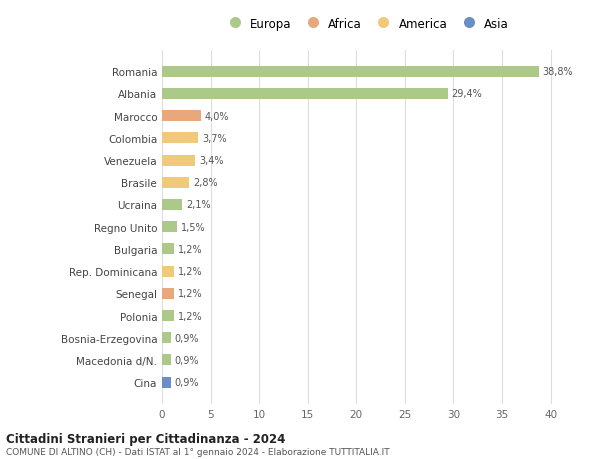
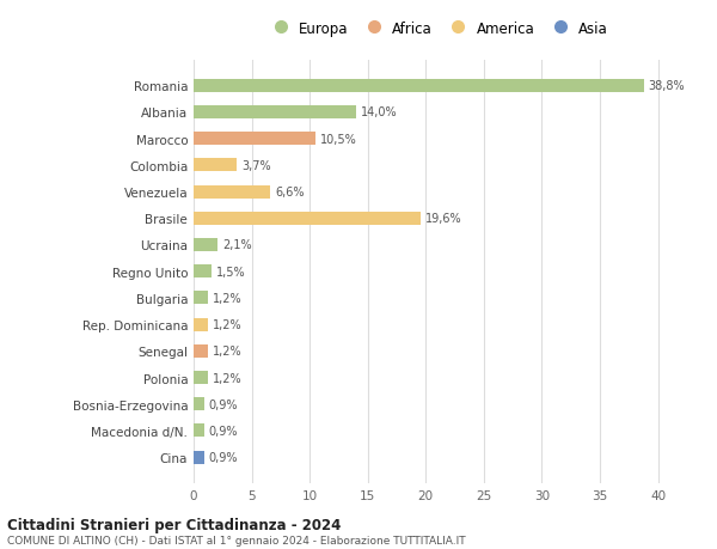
Albania: 29,4% -> 14,0%
Marocco: 4,0% -> 10,5%
Venezuela: 3,4% -> 6,6%
Brasile: 2,8% -> 19,6%
